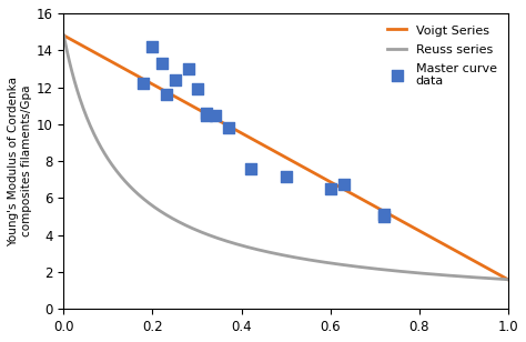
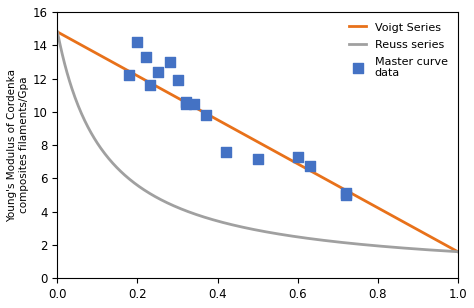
Master curve data/0.6: 6.5 -> 7.3
